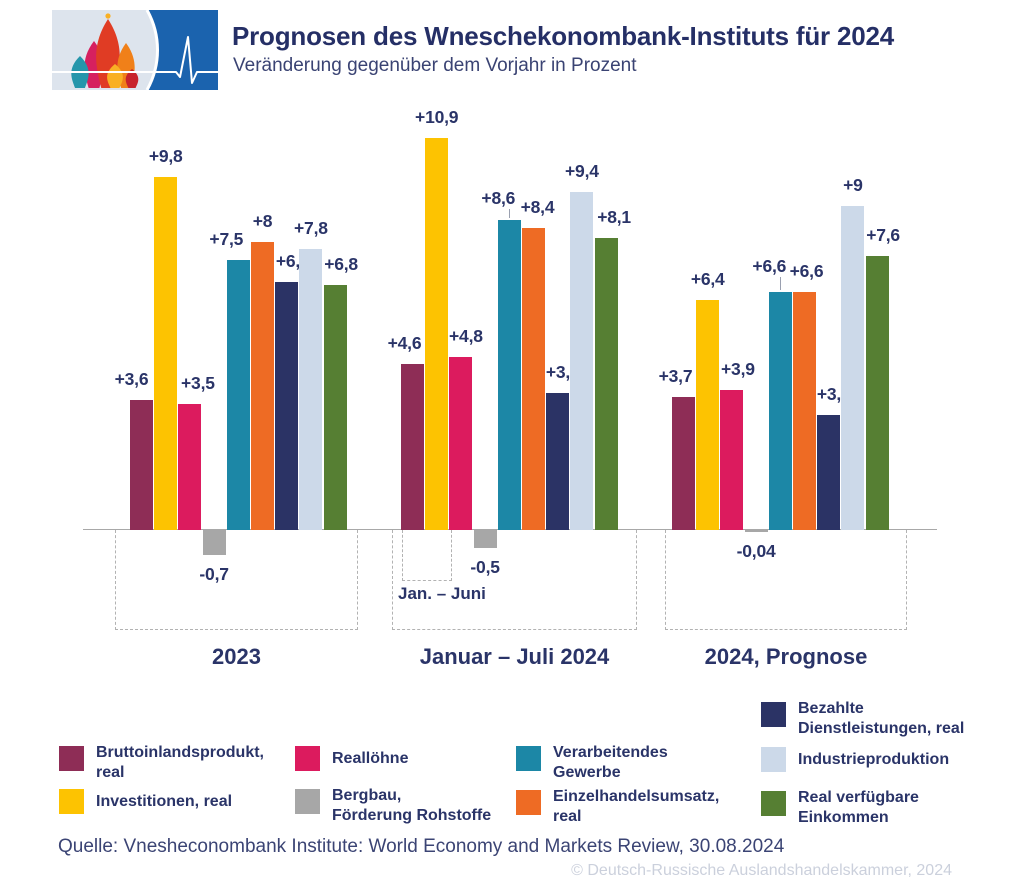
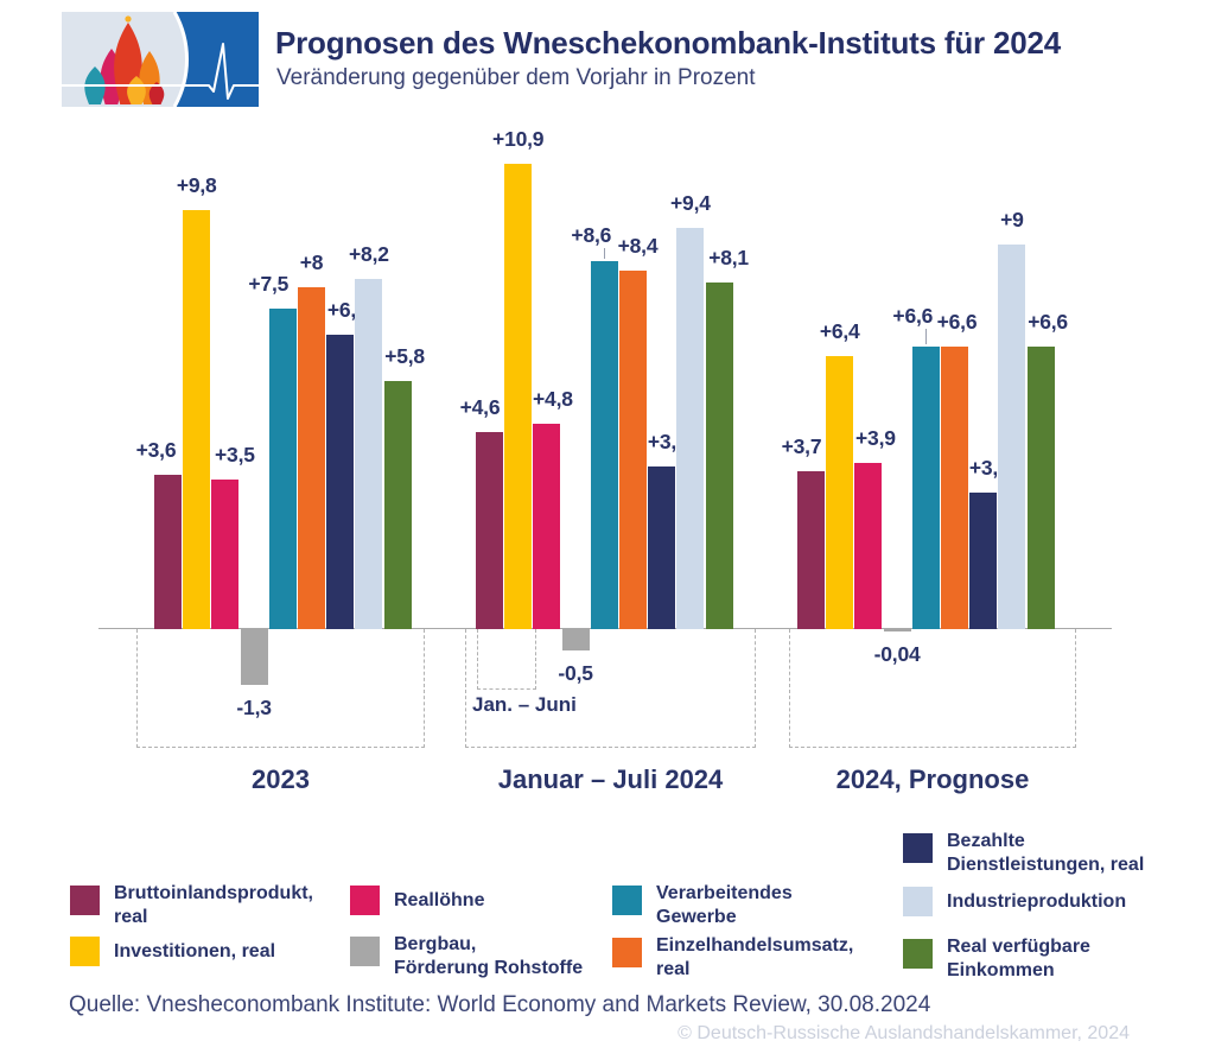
Bergbau, Förderung Rohstoffe/2023: -0,7 -> -1,3
Industrieproduktion/2023: +7,8 -> +8,2
Real verfügbare Einkommen/2023: +6,8 -> +5,8
Real verfügbare Einkommen/2024, Prognose: +7,6 -> +6,6
